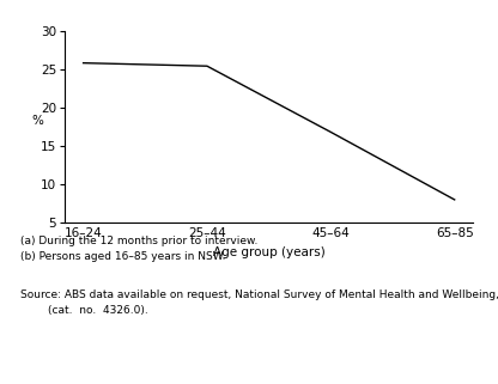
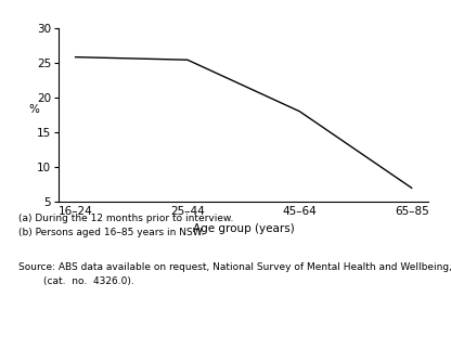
45–64: 16.8 -> 18.0
65–85: 8.0 -> 7.0
